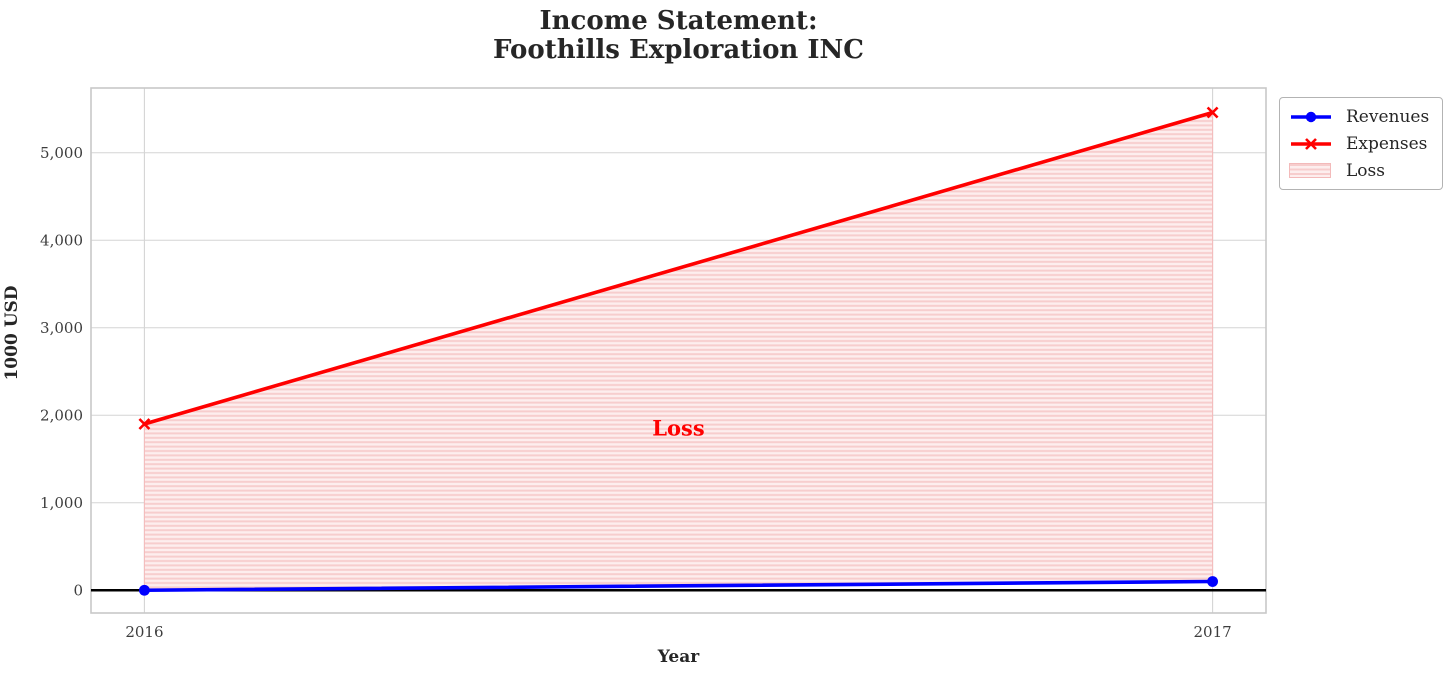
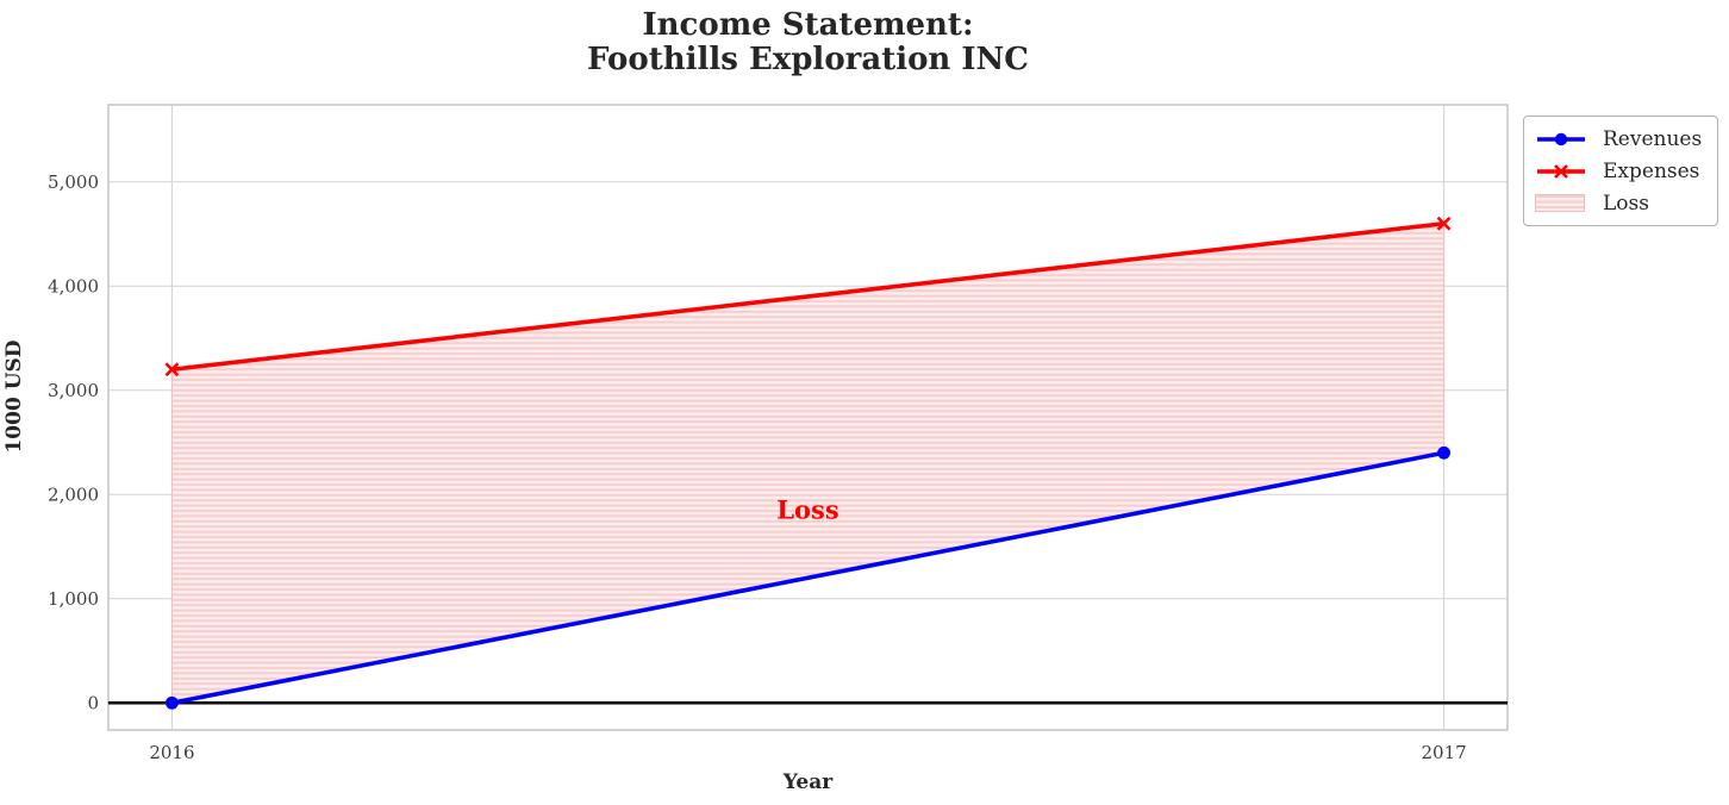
Expenses/2016: 1900 -> 3200
Revenues/2017: 100 -> 2400
Expenses/2017: 5500 -> 4600
